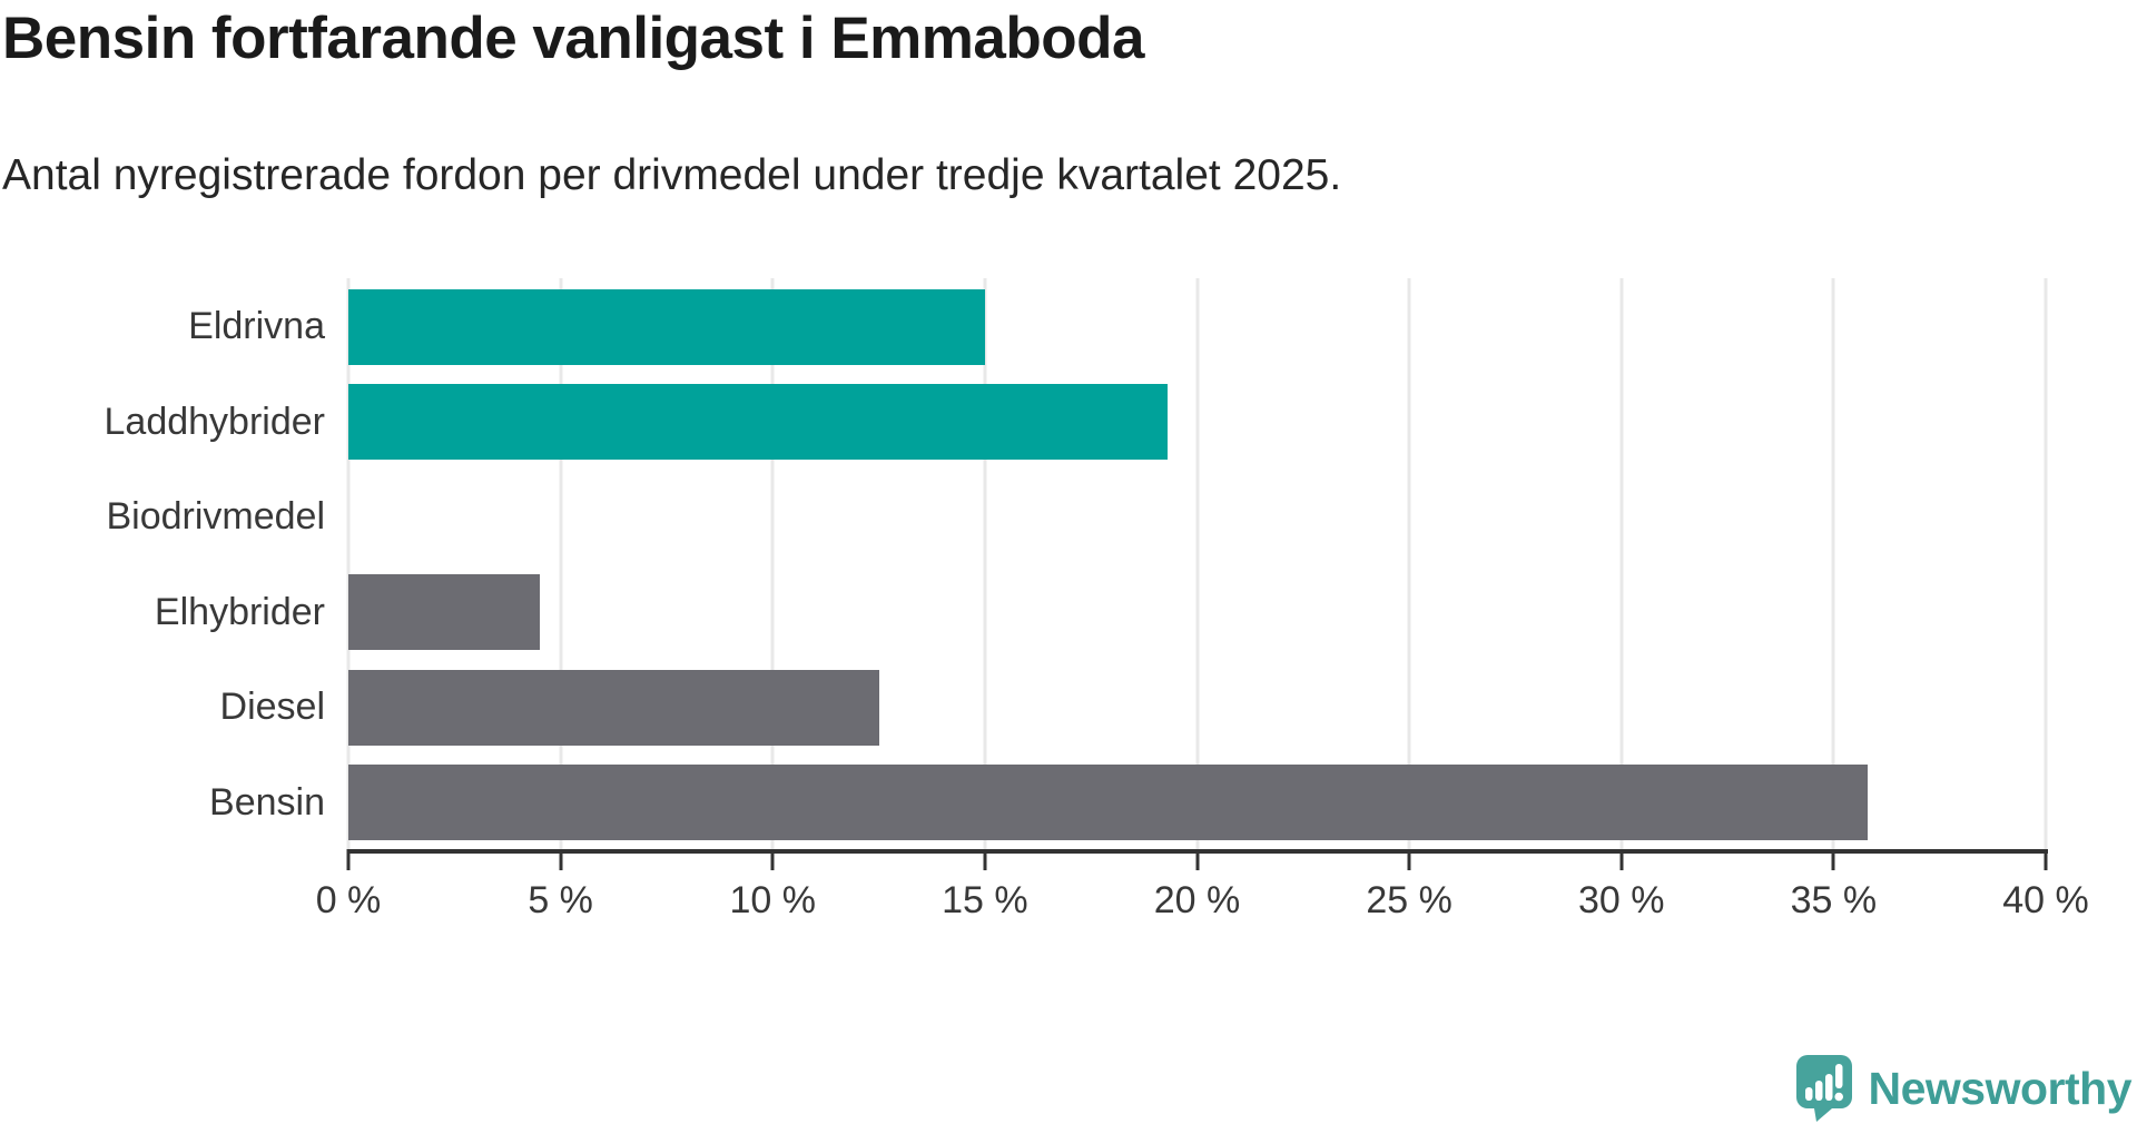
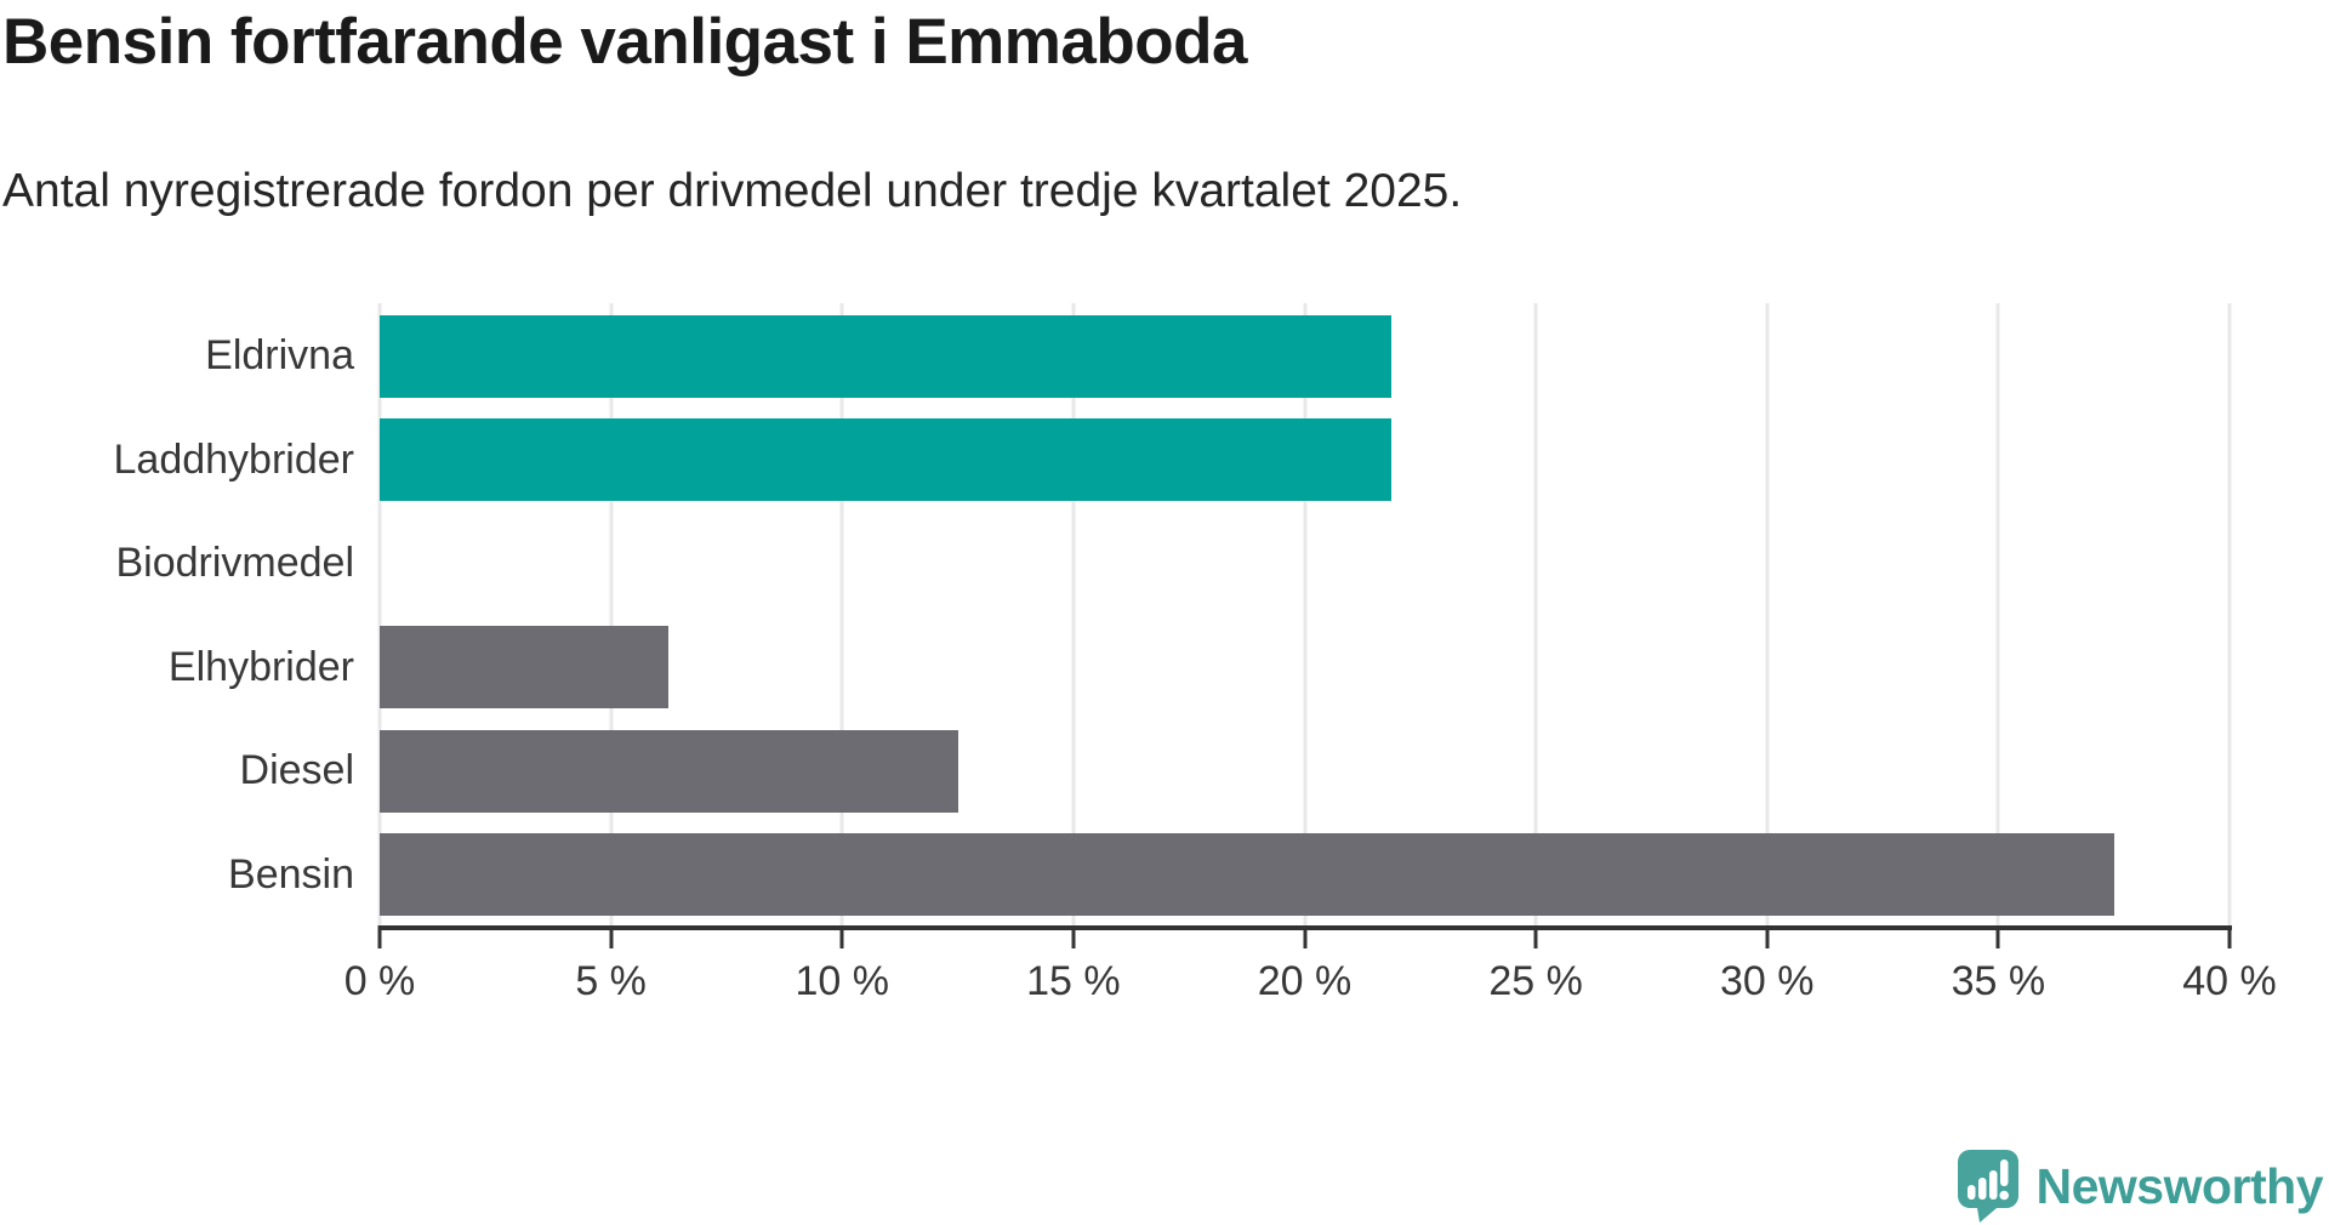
Eldrivna: 15.0% -> 21.9%
Laddhybrider: 19.3% -> 21.9%
Elhybrider: 4.5% -> 6.2%
Bensin: 35.8% -> 37.5%
